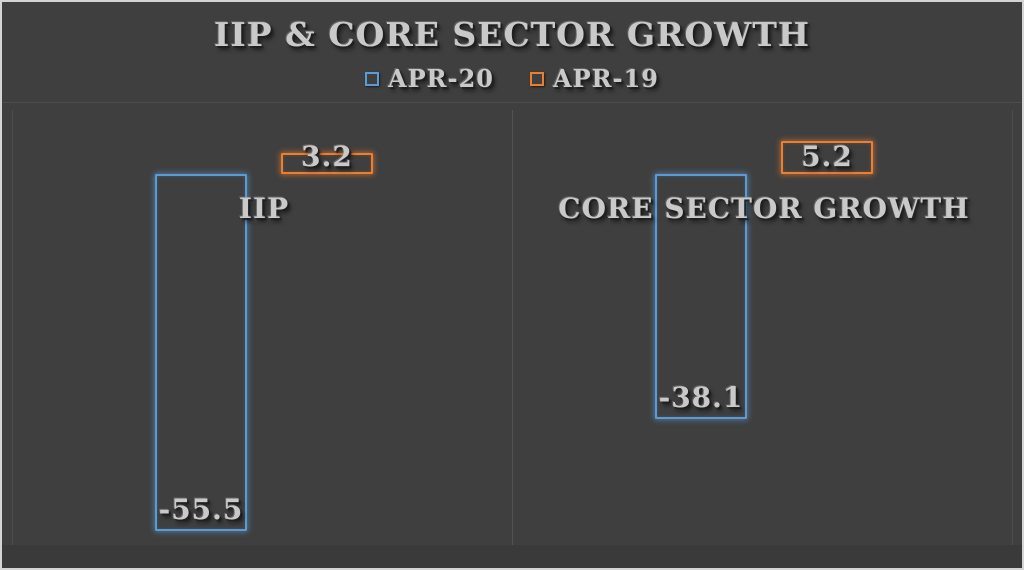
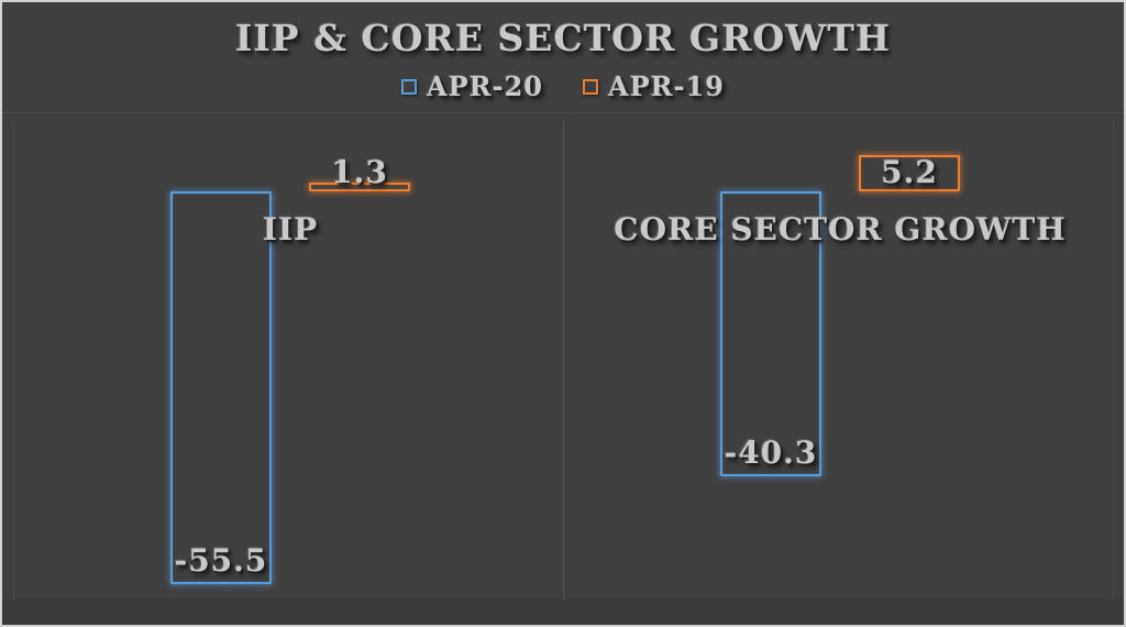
APR-19/IIP: 3.2 -> 1.3
APR-20/CORE SECTOR GROWTH: -38.1 -> -40.3
